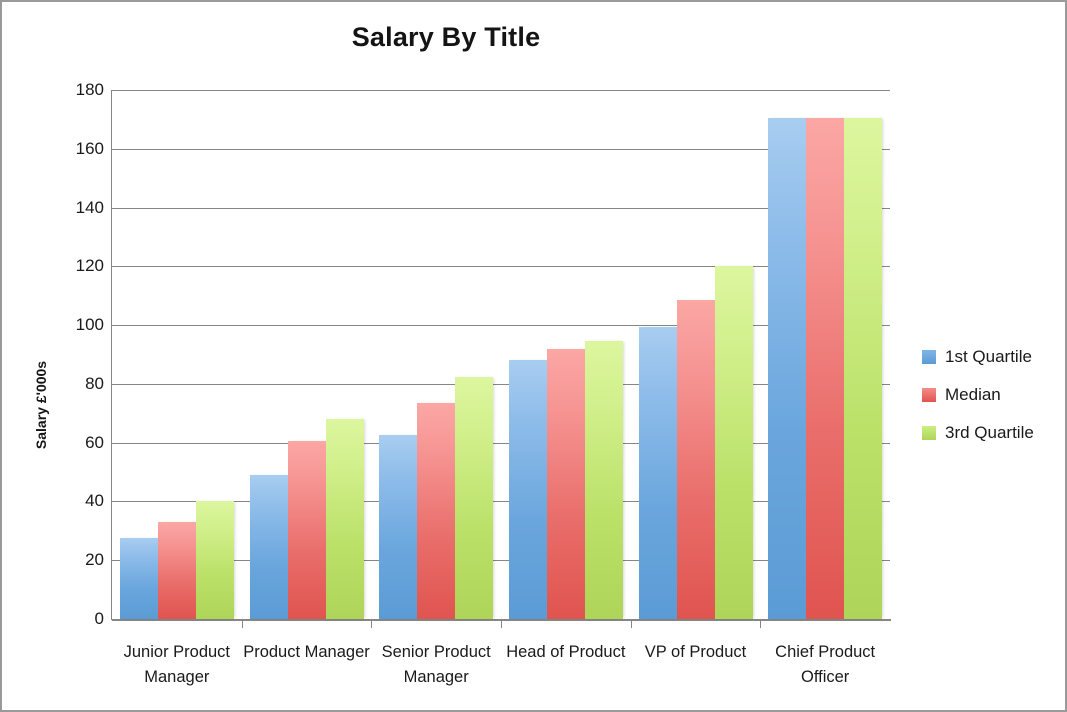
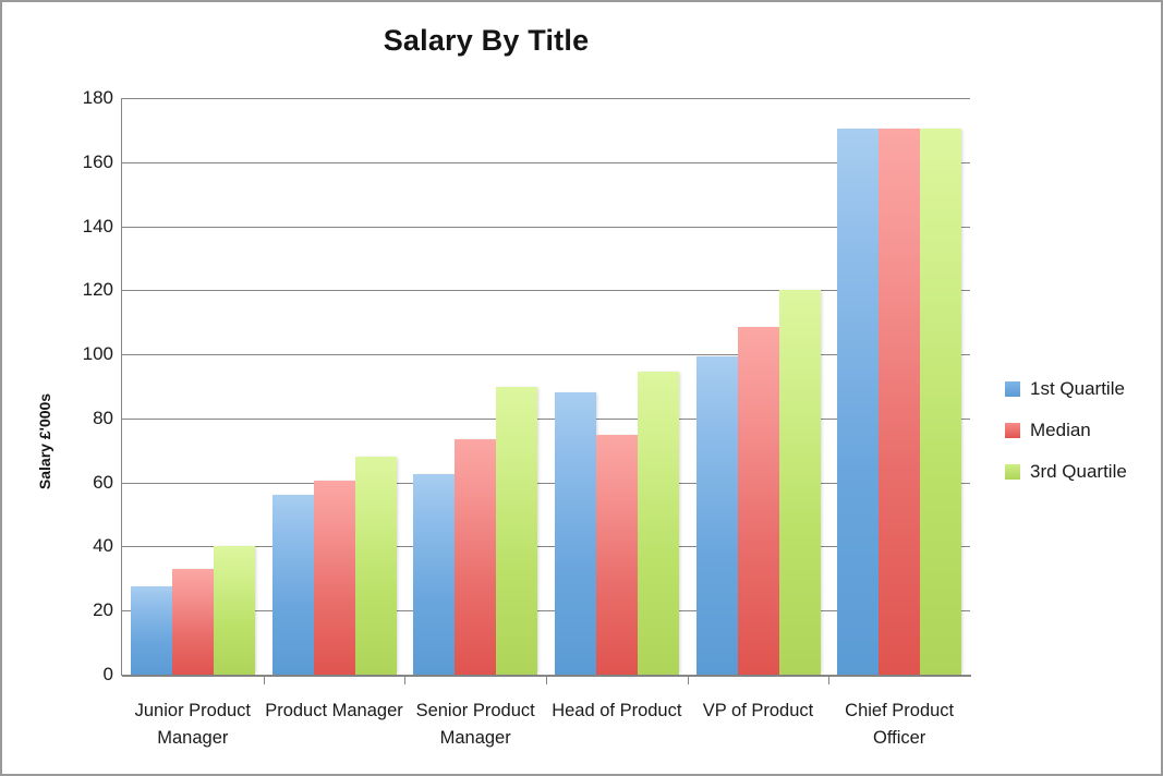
1st Quartile/Product Manager: 49 -> 56
3rd Quartile/Senior Product Manager: 82 -> 90
Median/Head of Product: 92 -> 75
